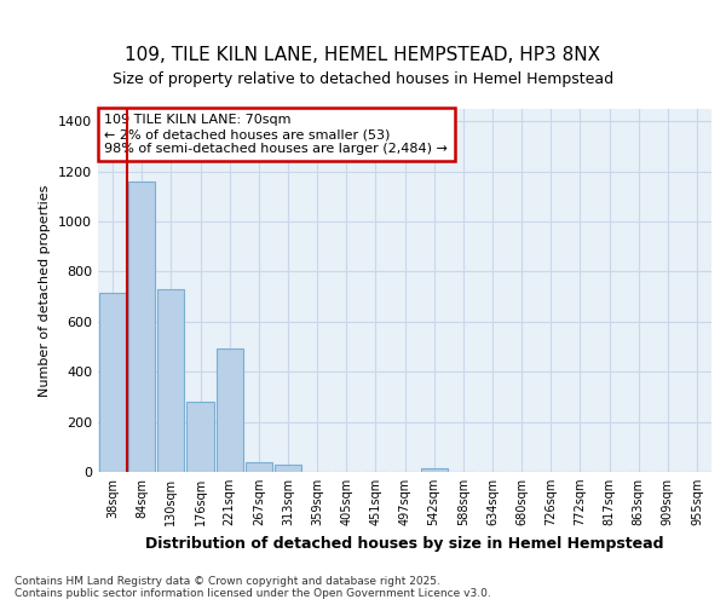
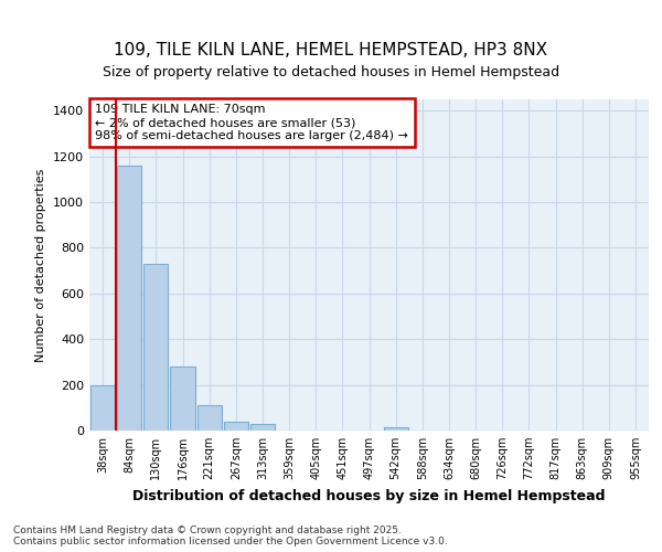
38sqm: 715 -> 200
221sqm: 495 -> 110
